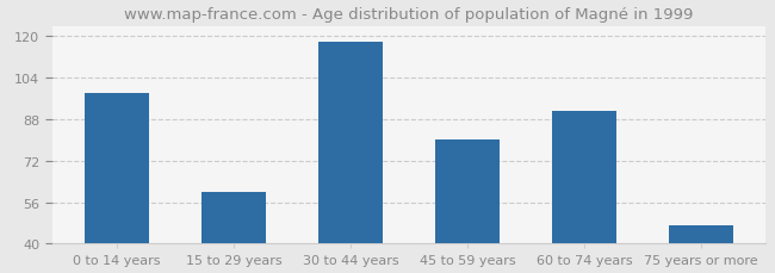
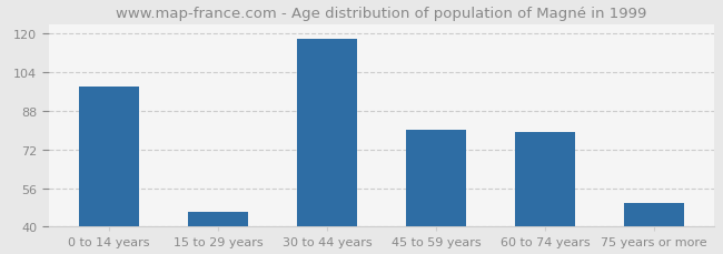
15 to 29 years: 60 -> 46
60 to 74 years: 91 -> 79
75 years or more: 47 -> 50
